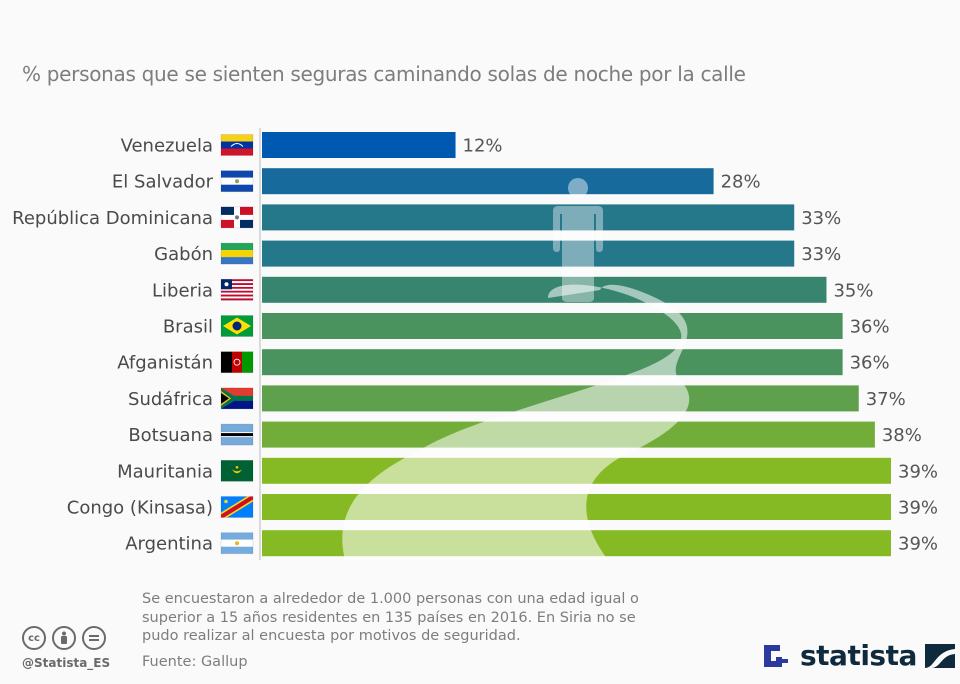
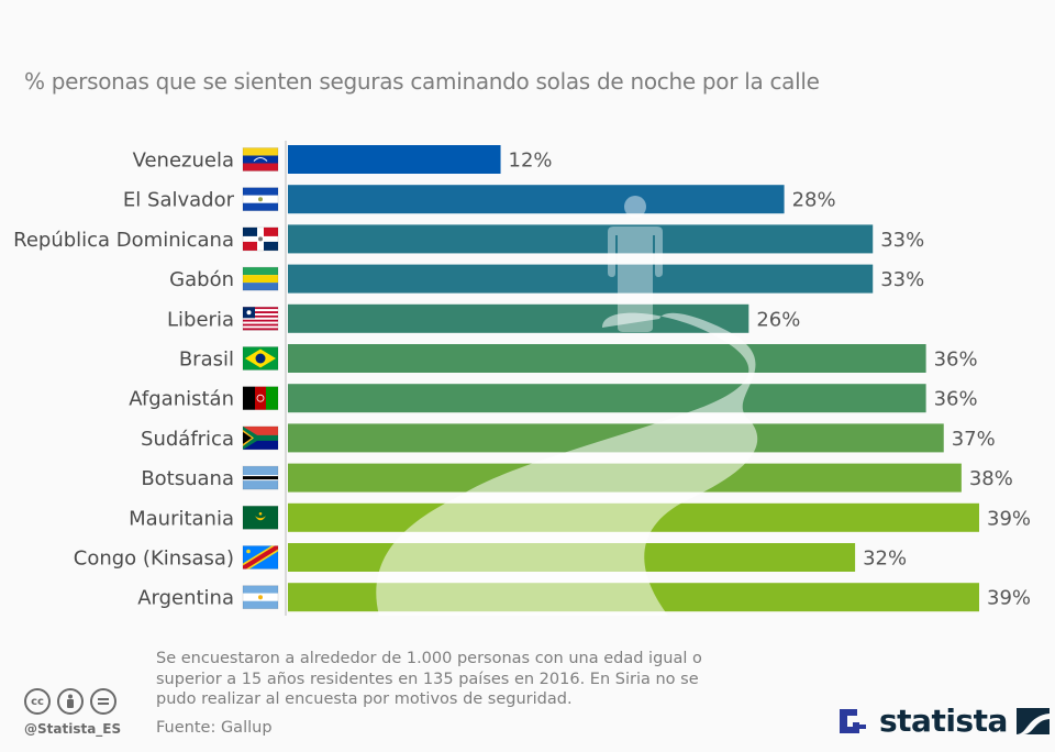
Liberia: 35% -> 26%
Congo (Kinsasa): 39% -> 32%
